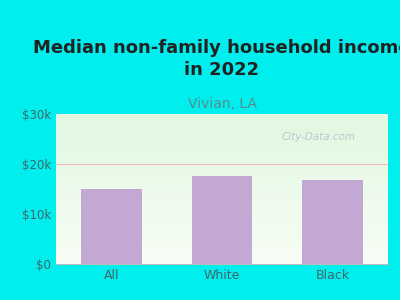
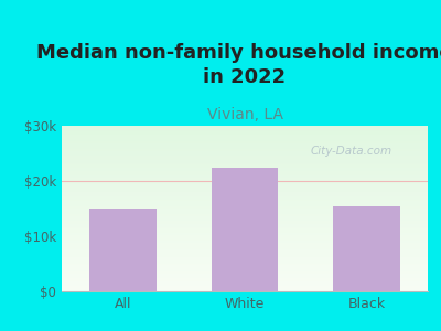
White: $17.6k -> $22.5k
Black: $16.8k -> $15.5k
